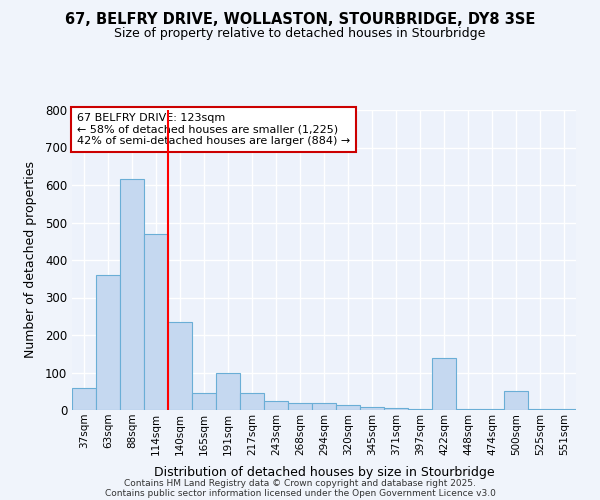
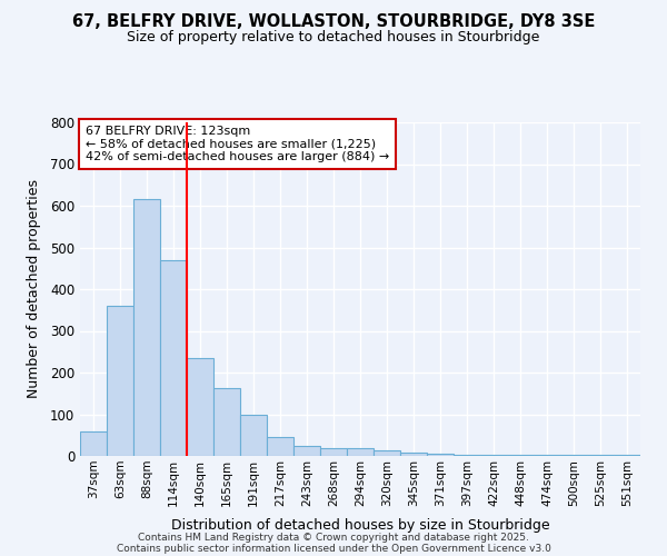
165sqm: 45 -> 163
422sqm: 140 -> 3
500sqm: 50 -> 2
